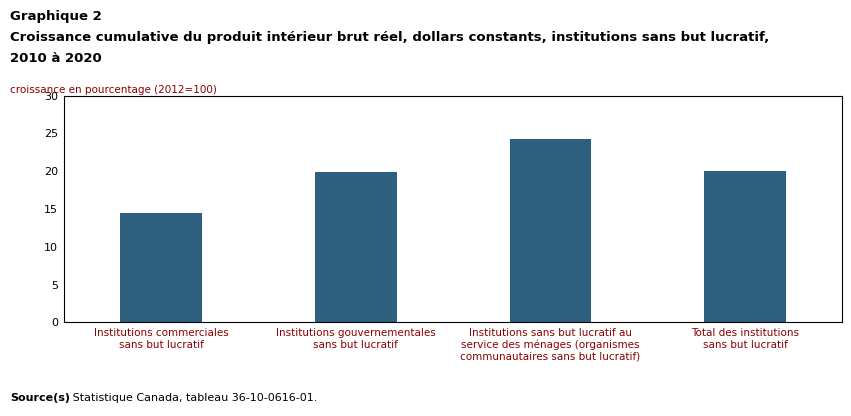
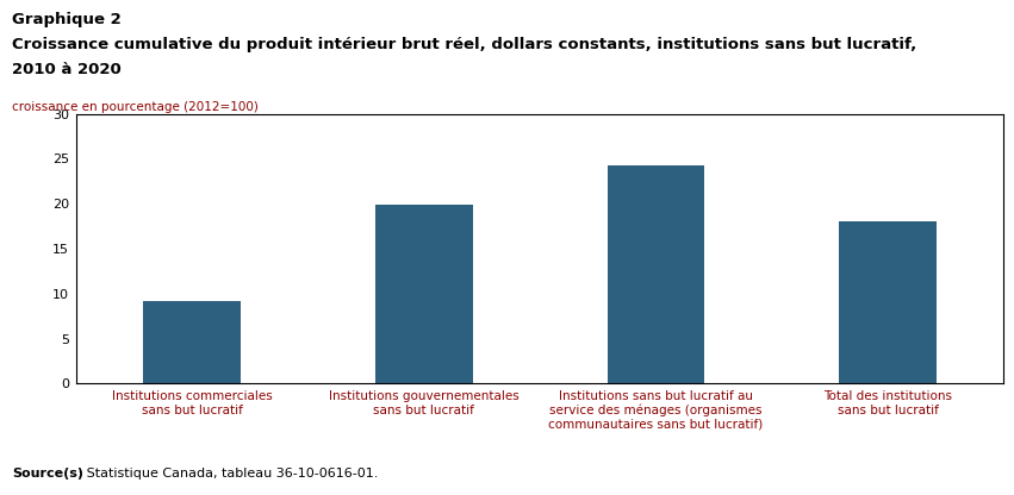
Institutions commerciales sans but lucratif: 14.5 -> 9.2
Total des institutions sans but lucratif: 20.0 -> 18.0
